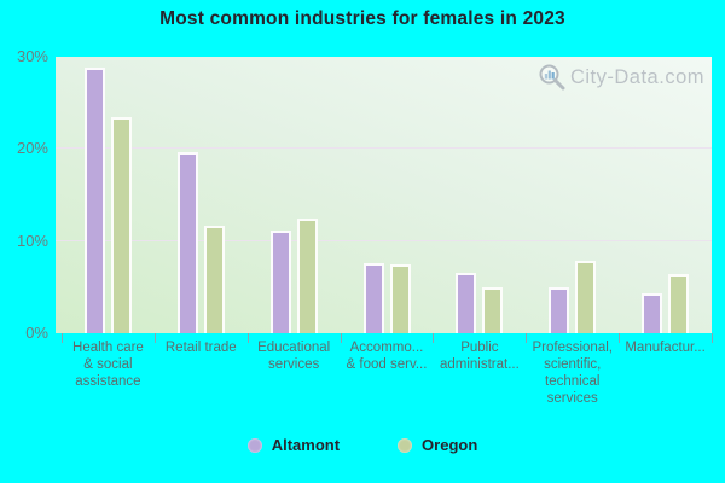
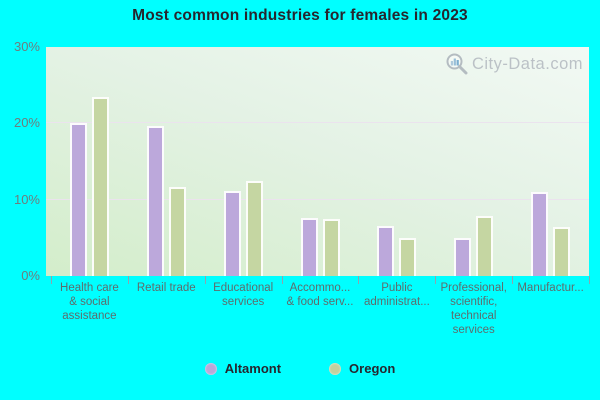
Altamont/Health care & social assistance: 29% -> 20%
Altamont/Manufactur...: 4% -> 11%
